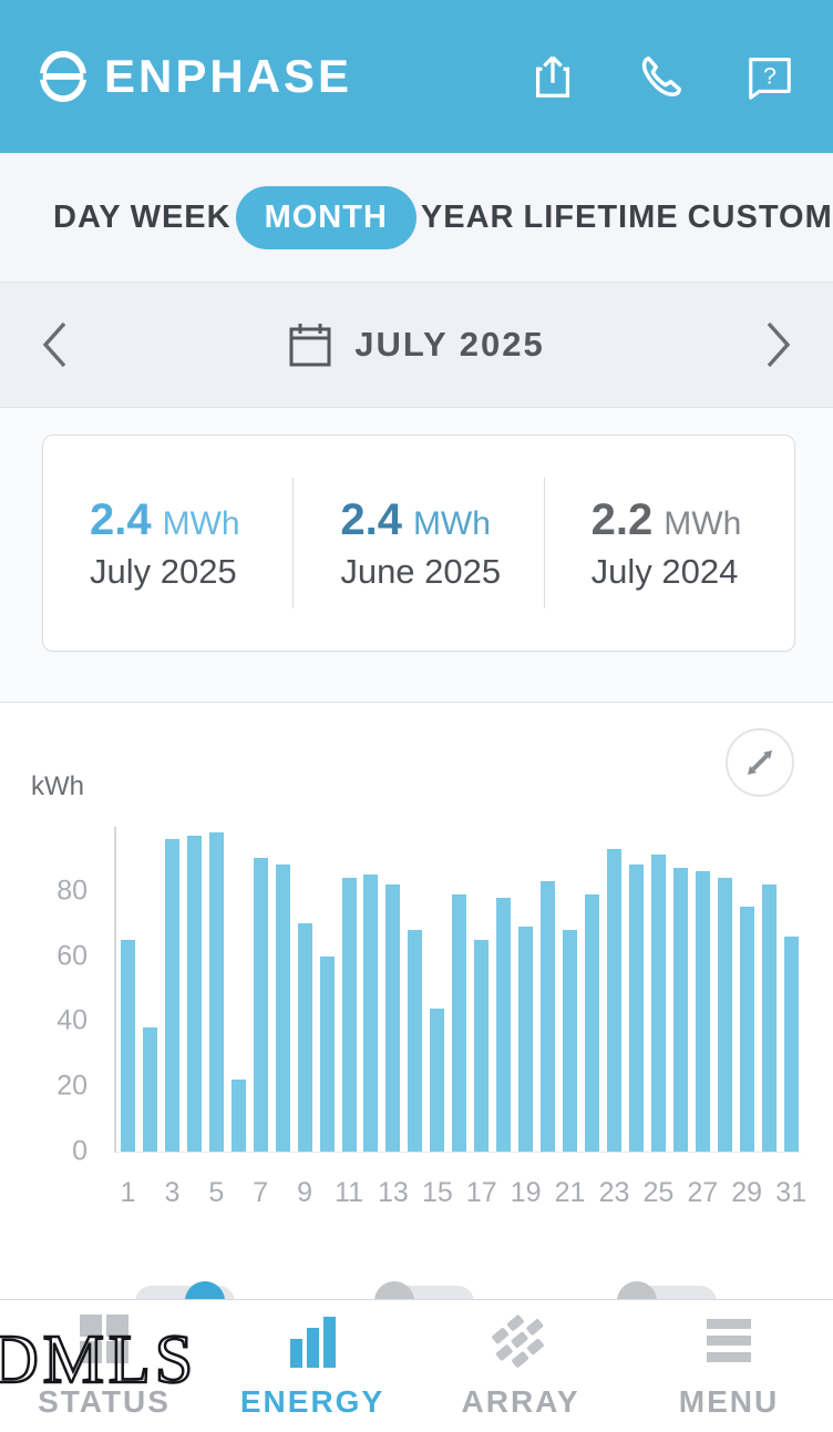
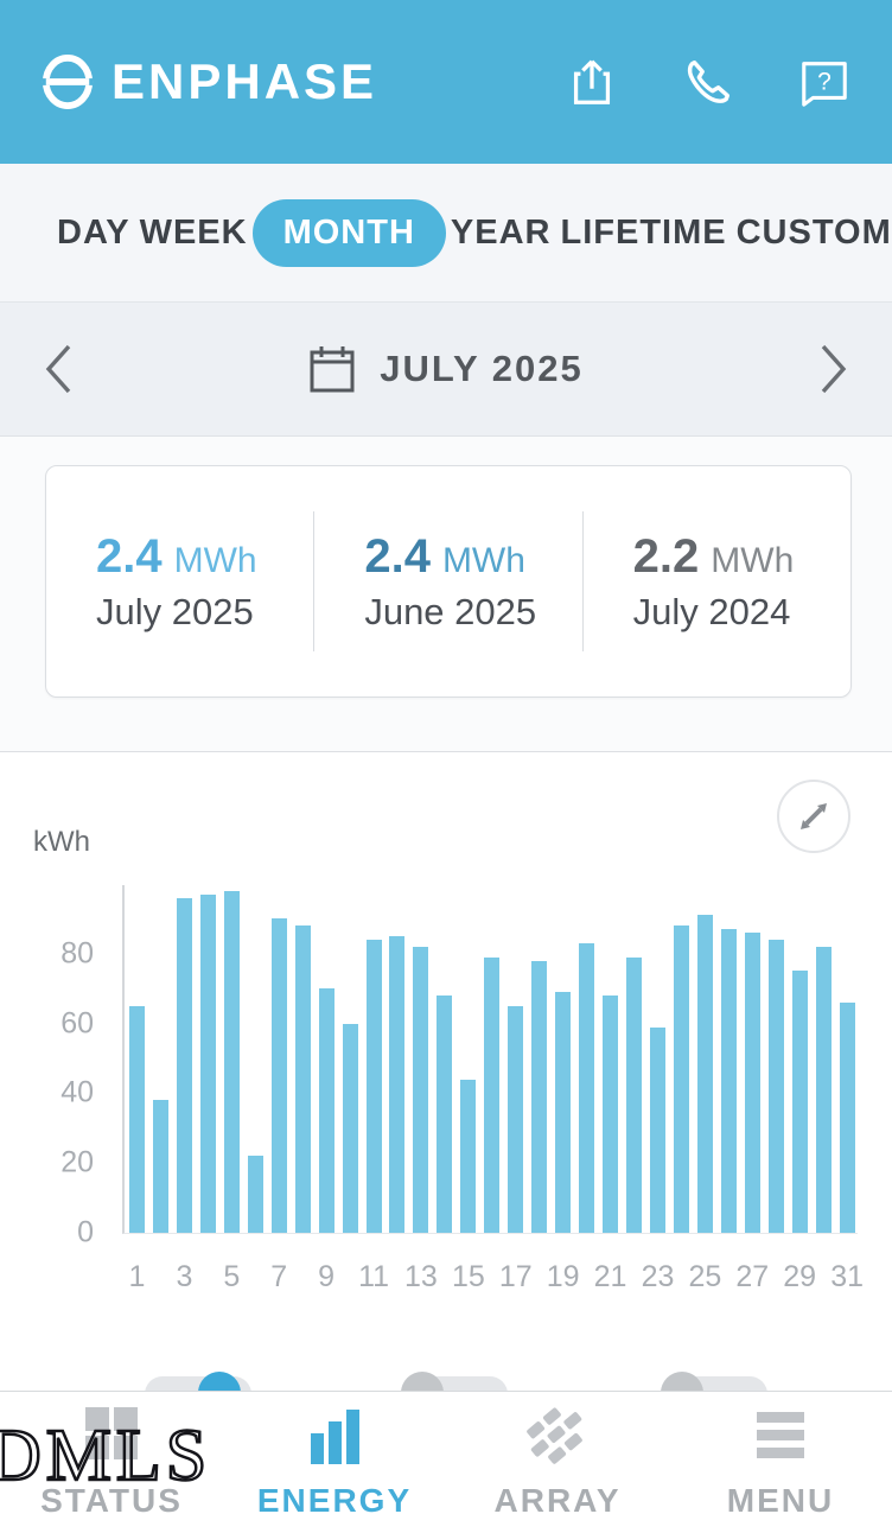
23: 93 -> 59
